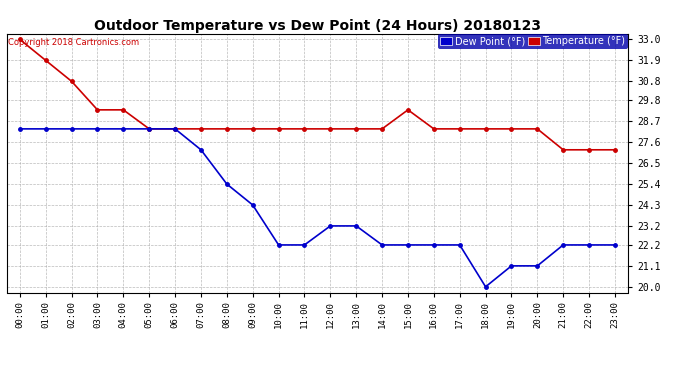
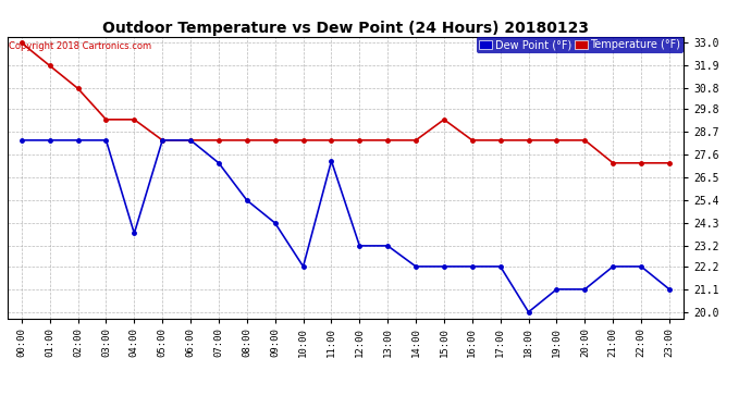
Dew Point (°F)/04:00: 28.3 -> 23.8
Dew Point (°F)/11:00: 22.2 -> 27.3
Dew Point (°F)/23:00: 22.2 -> 21.1
